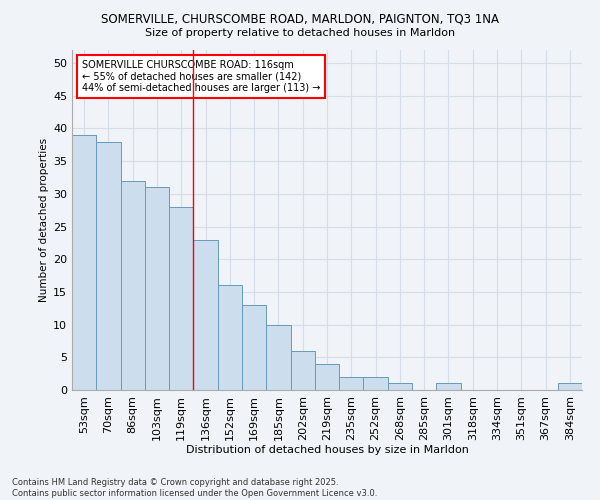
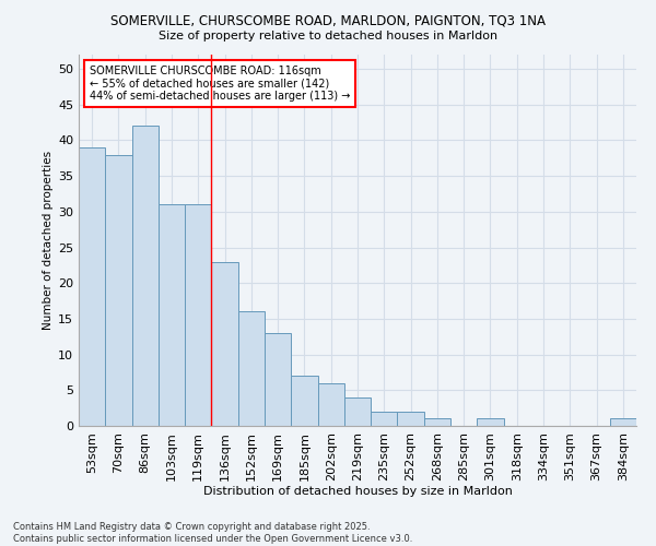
86sqm: 32 -> 42
119sqm: 28 -> 31
185sqm: 10 -> 7
